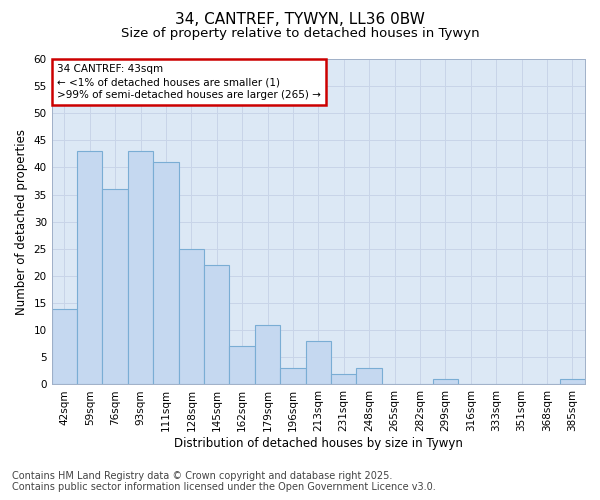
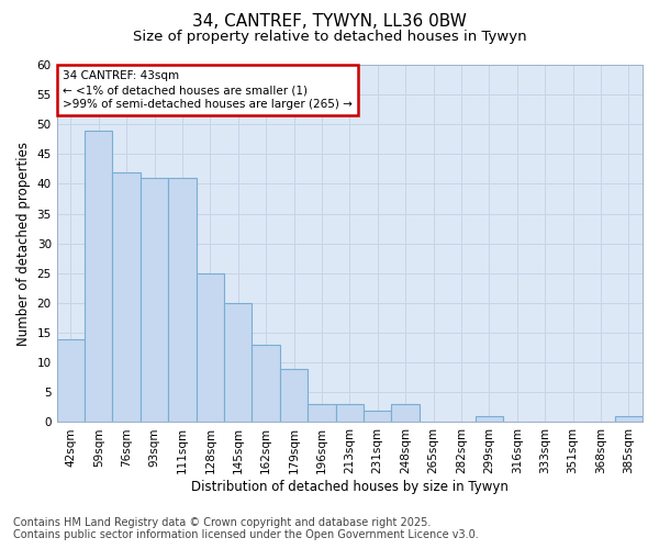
59sqm: 43 -> 49
76sqm: 36 -> 42
93sqm: 43 -> 41
145sqm: 22 -> 20
162sqm: 7 -> 13
179sqm: 11 -> 9
213sqm: 8 -> 3
